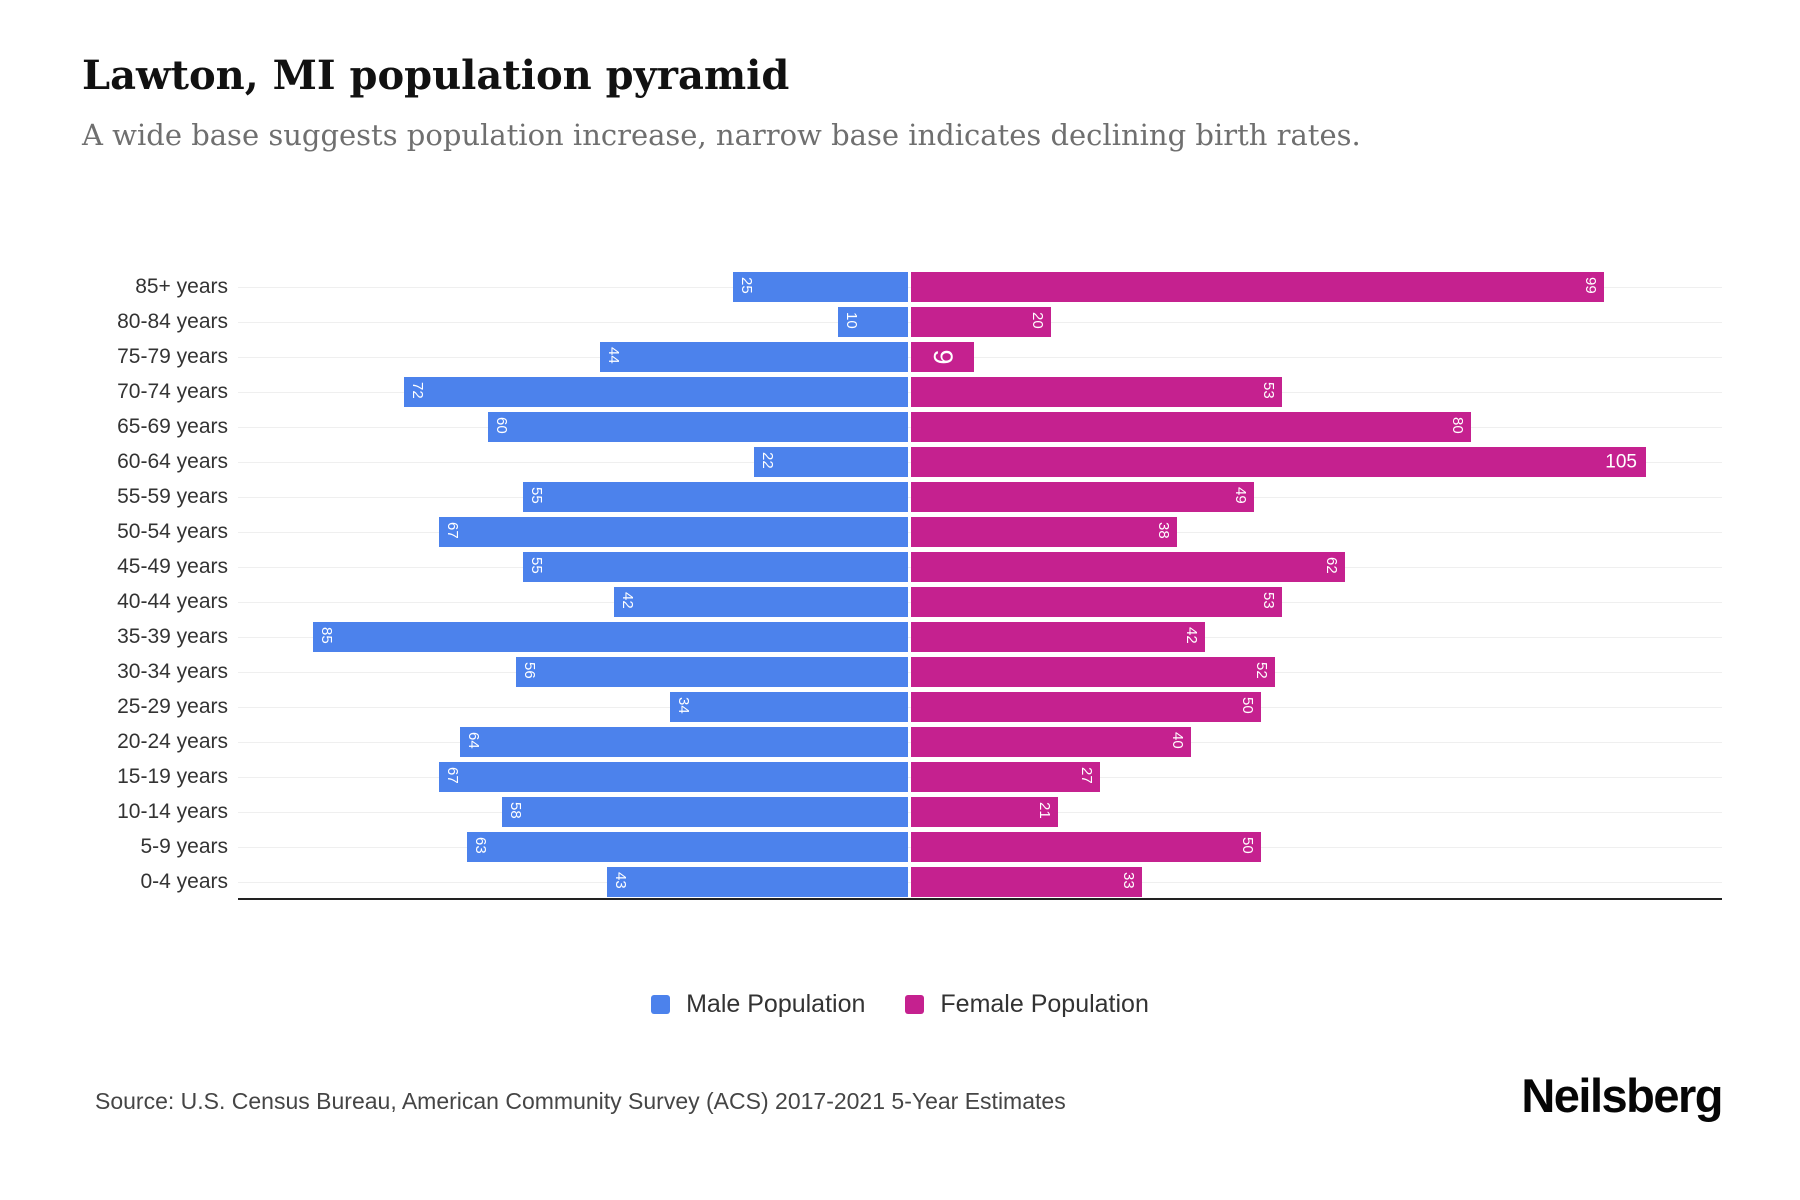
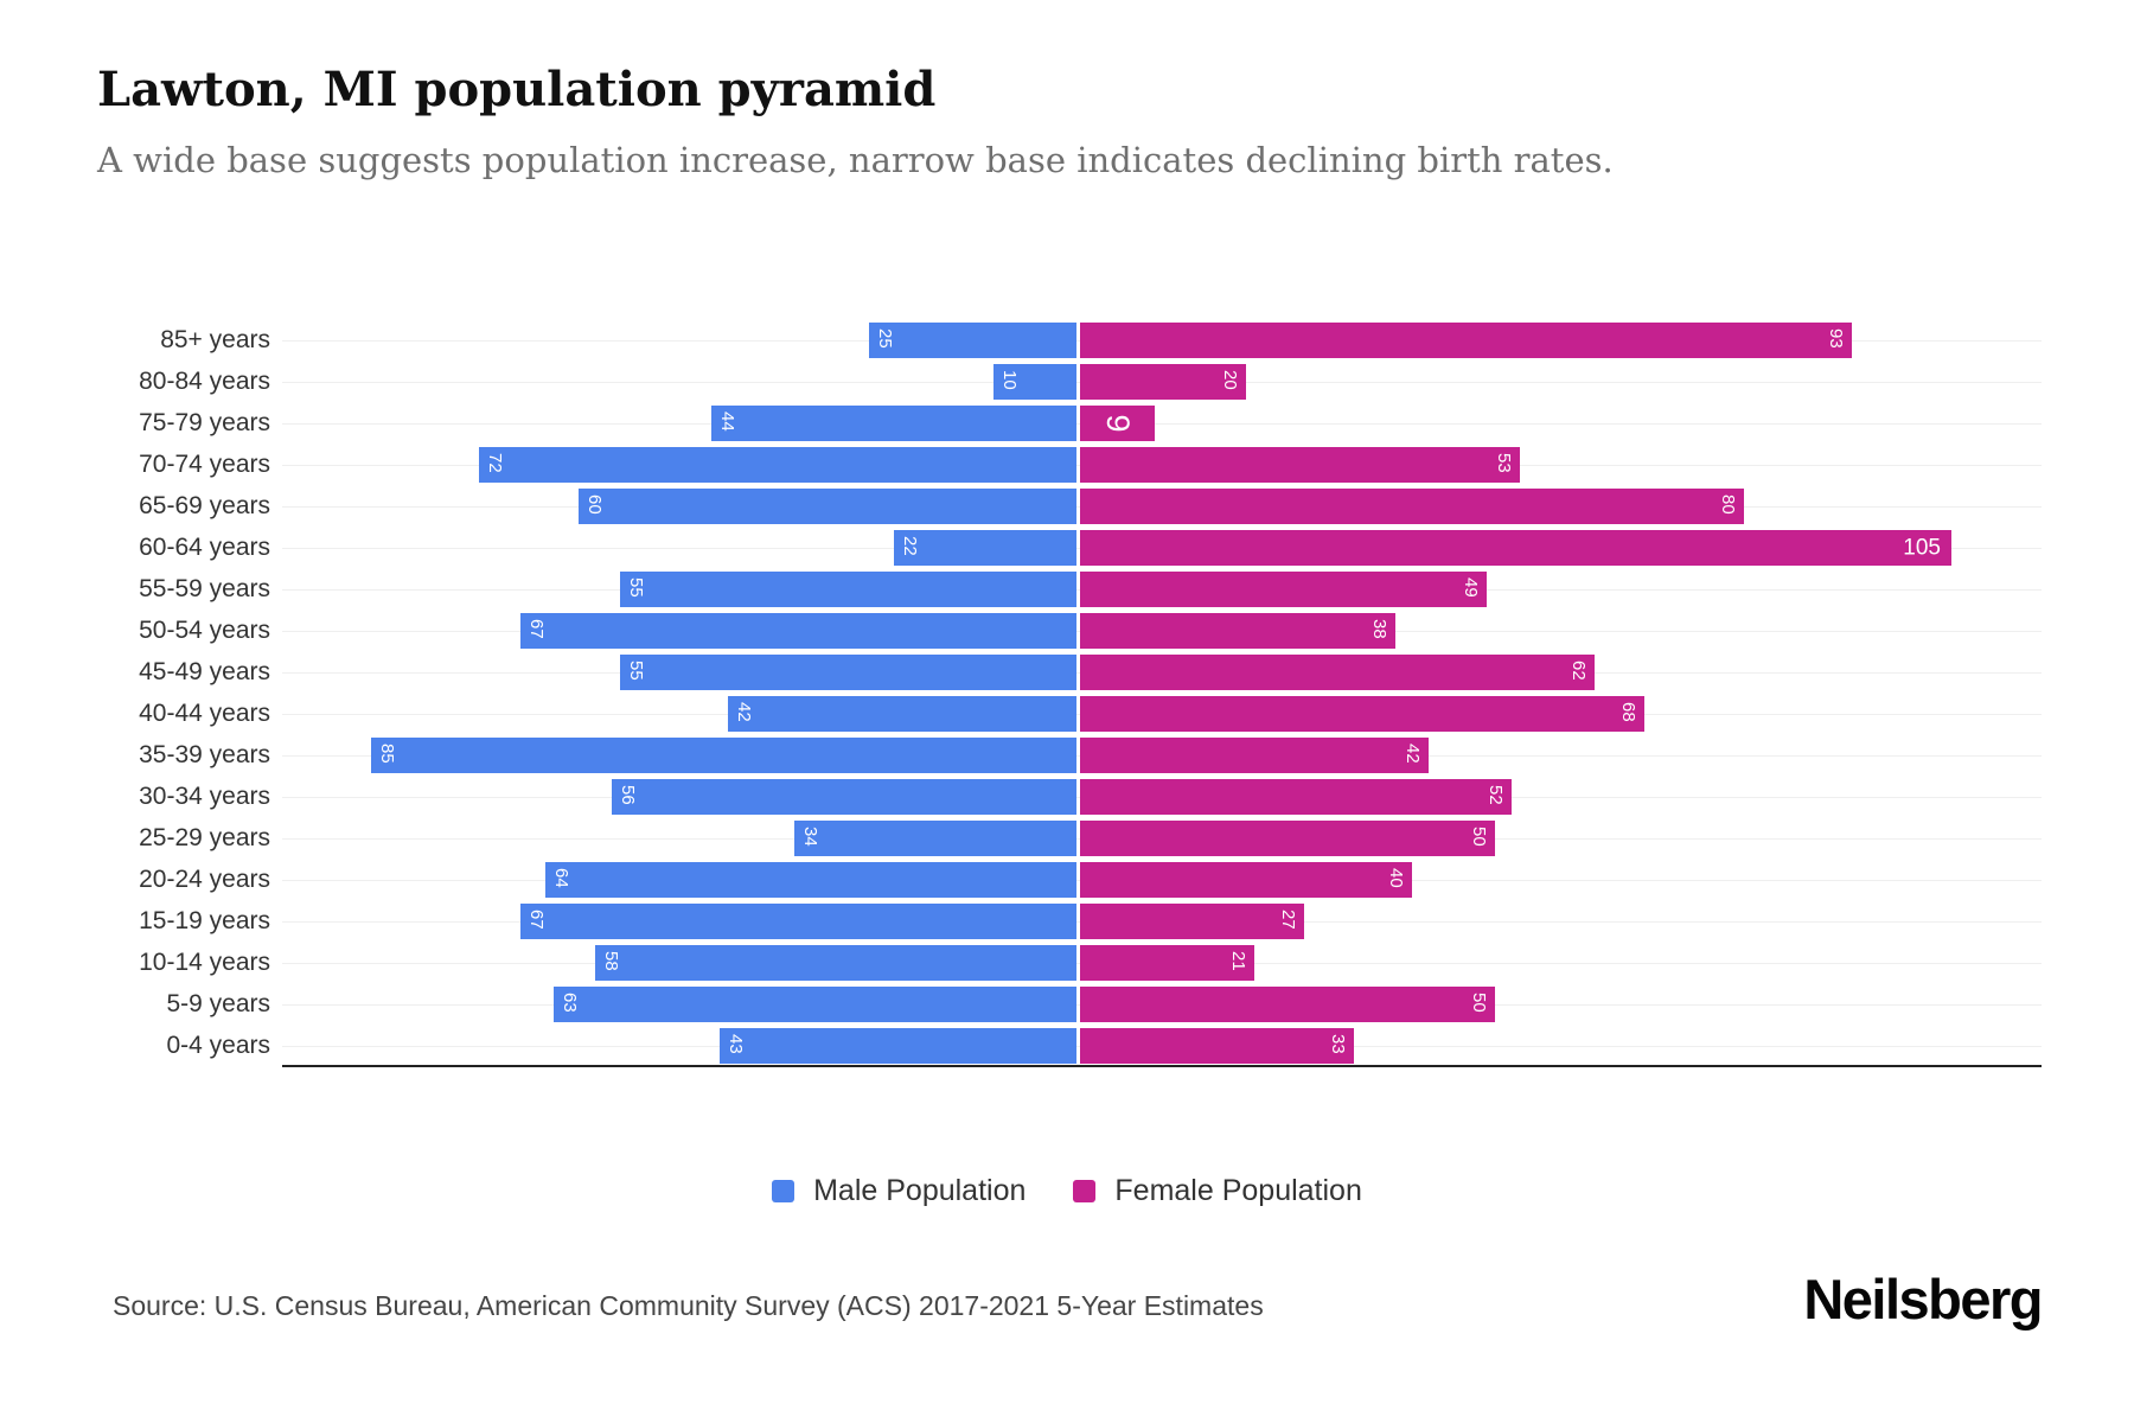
Female Population/85+ years: 99 -> 93
Female Population/40-44 years: 53 -> 68
